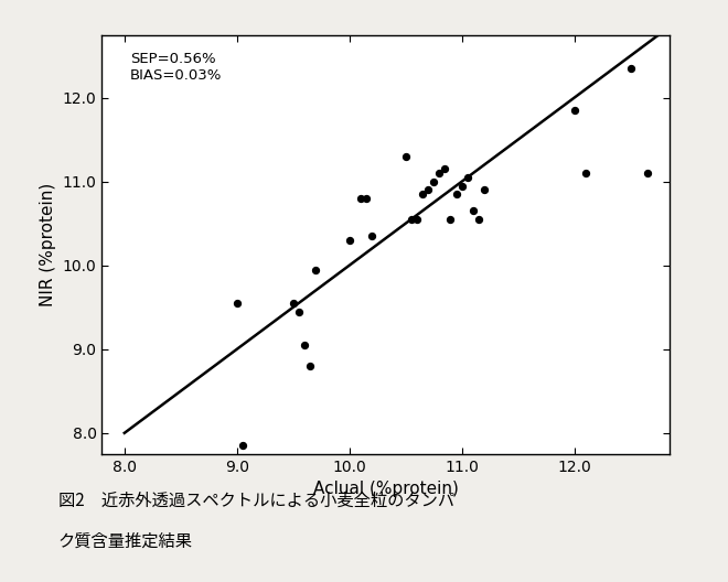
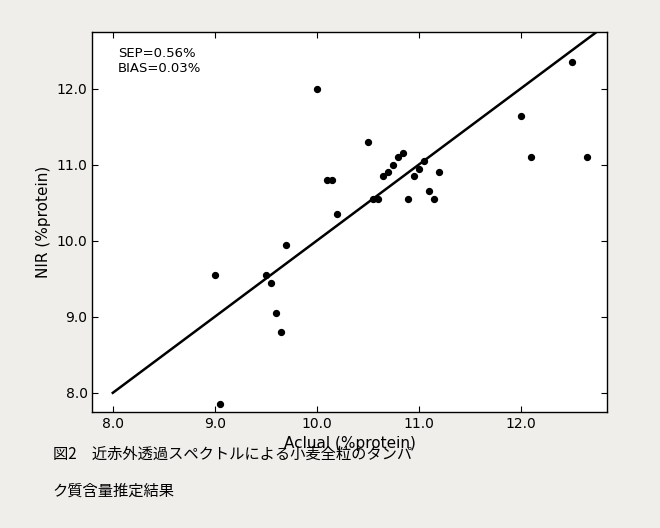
10.0: 10.30 -> 12.00
12.0: 11.85 -> 11.64
